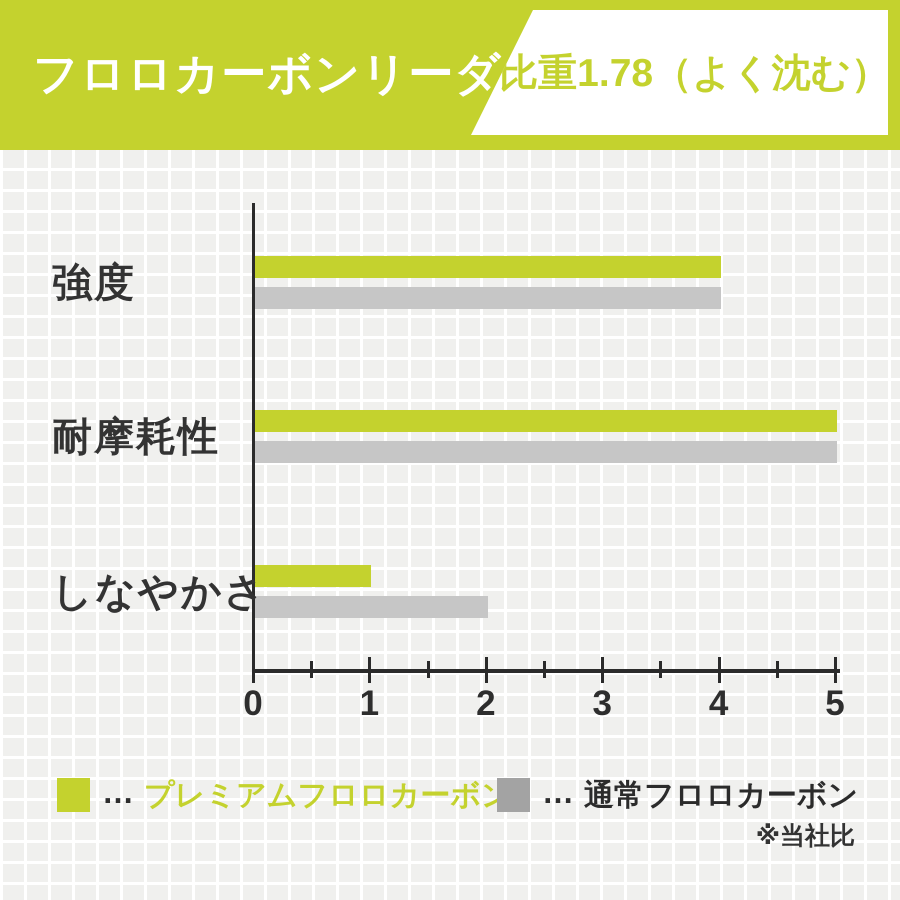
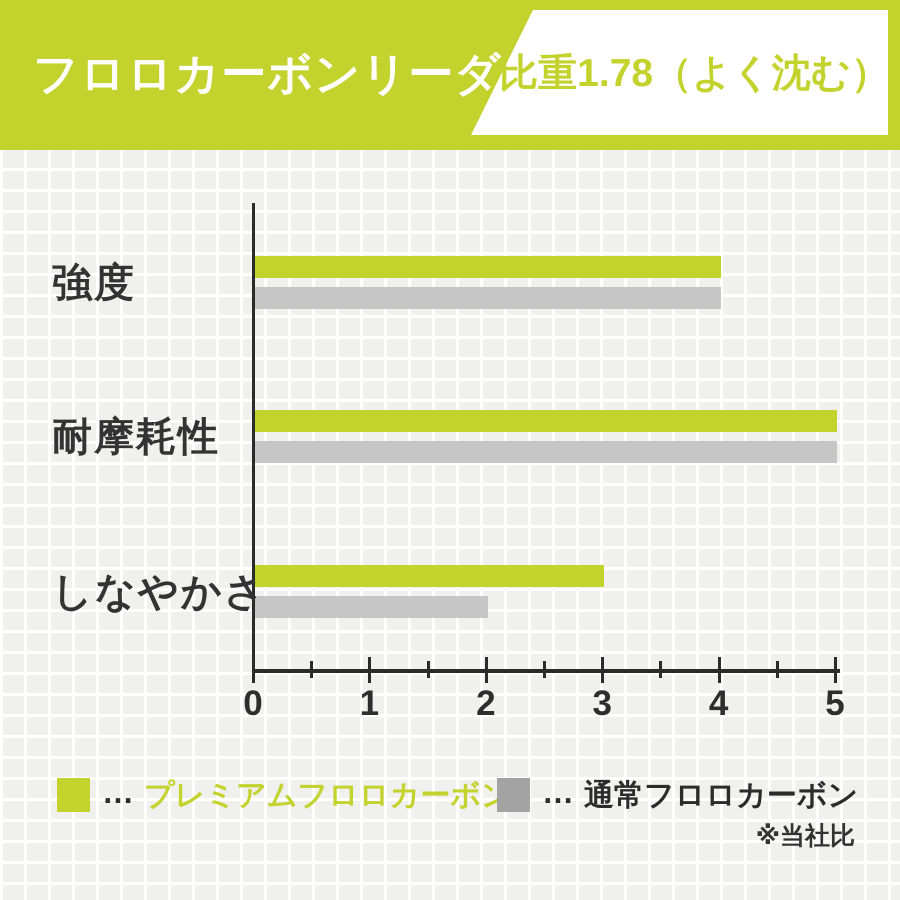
プレミアムフロロカーボン/しなやかさ: 1 -> 3
